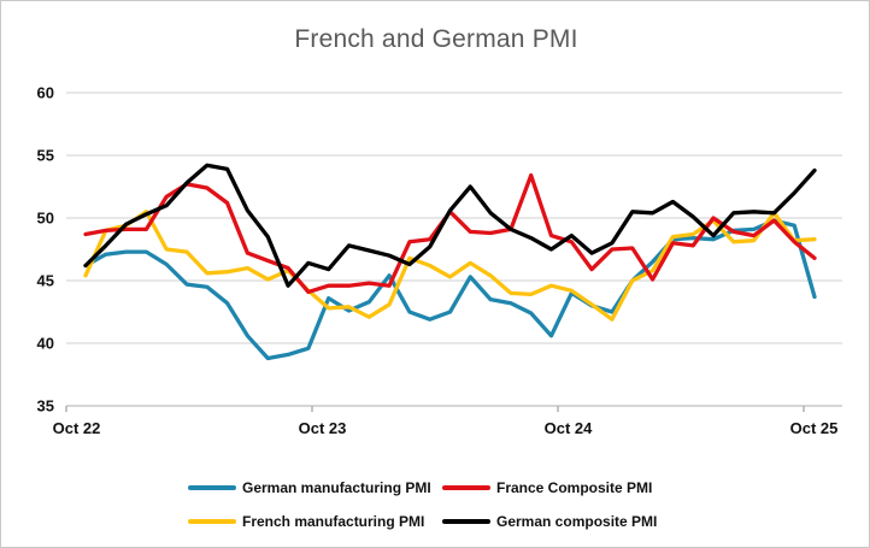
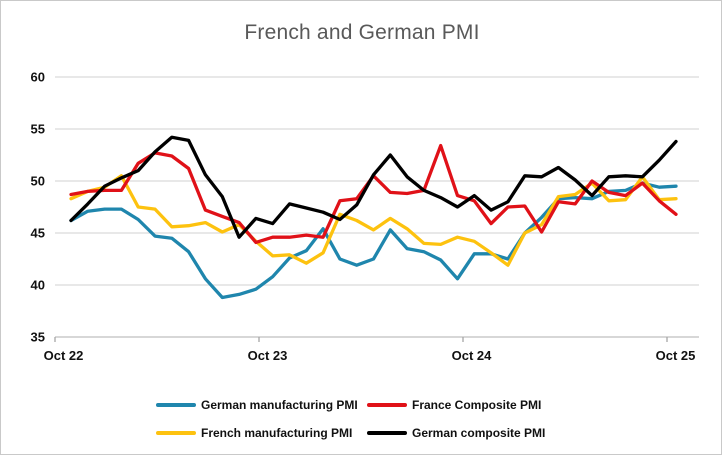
French manufacturing PMI/Oct 22: 45.4 -> 48.3
German manufacturing PMI/Oct 23: 43.6 -> 40.8
German manufacturing PMI/Oct 24: 44.0 -> 43.0
German manufacturing PMI/Oct 25: 43.7 -> 49.5
